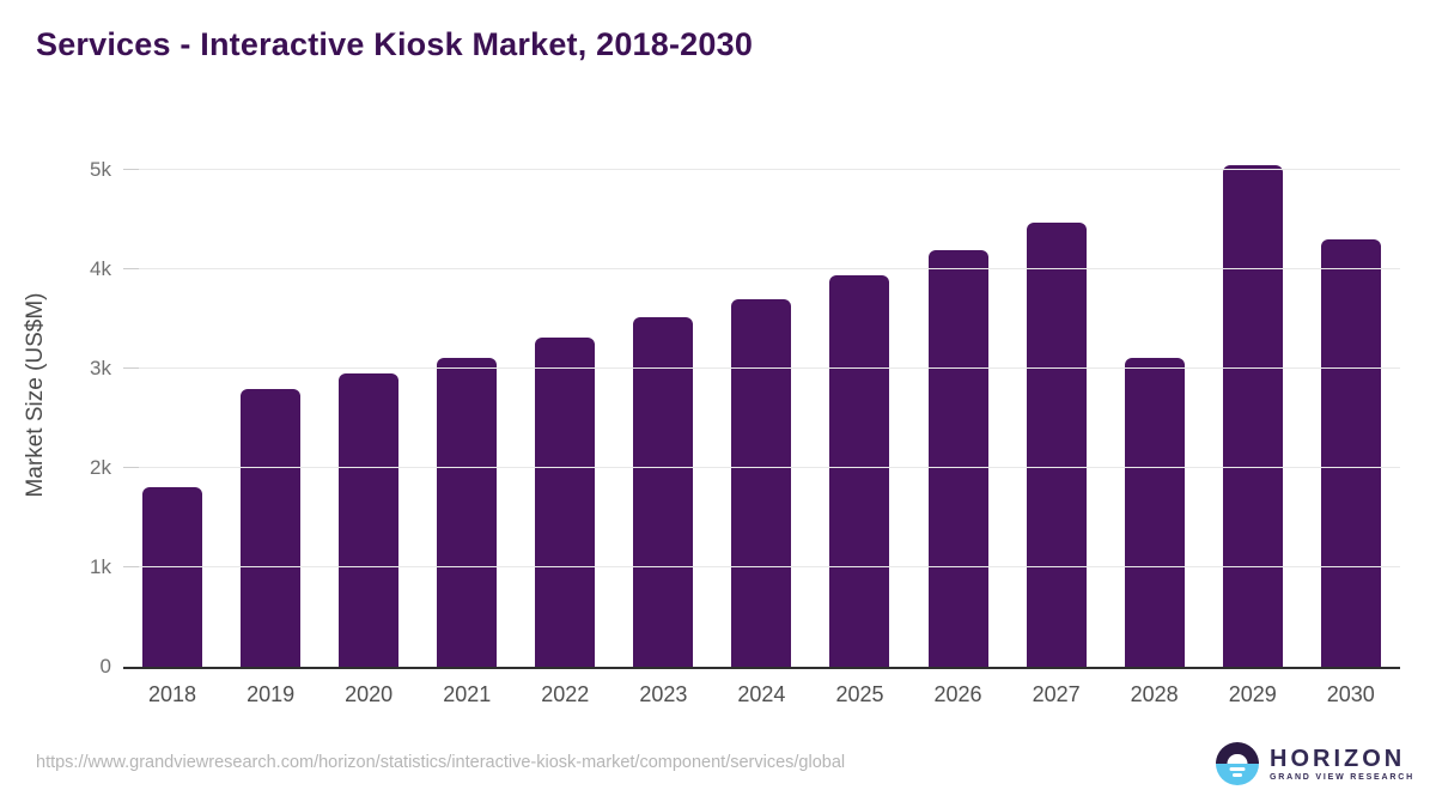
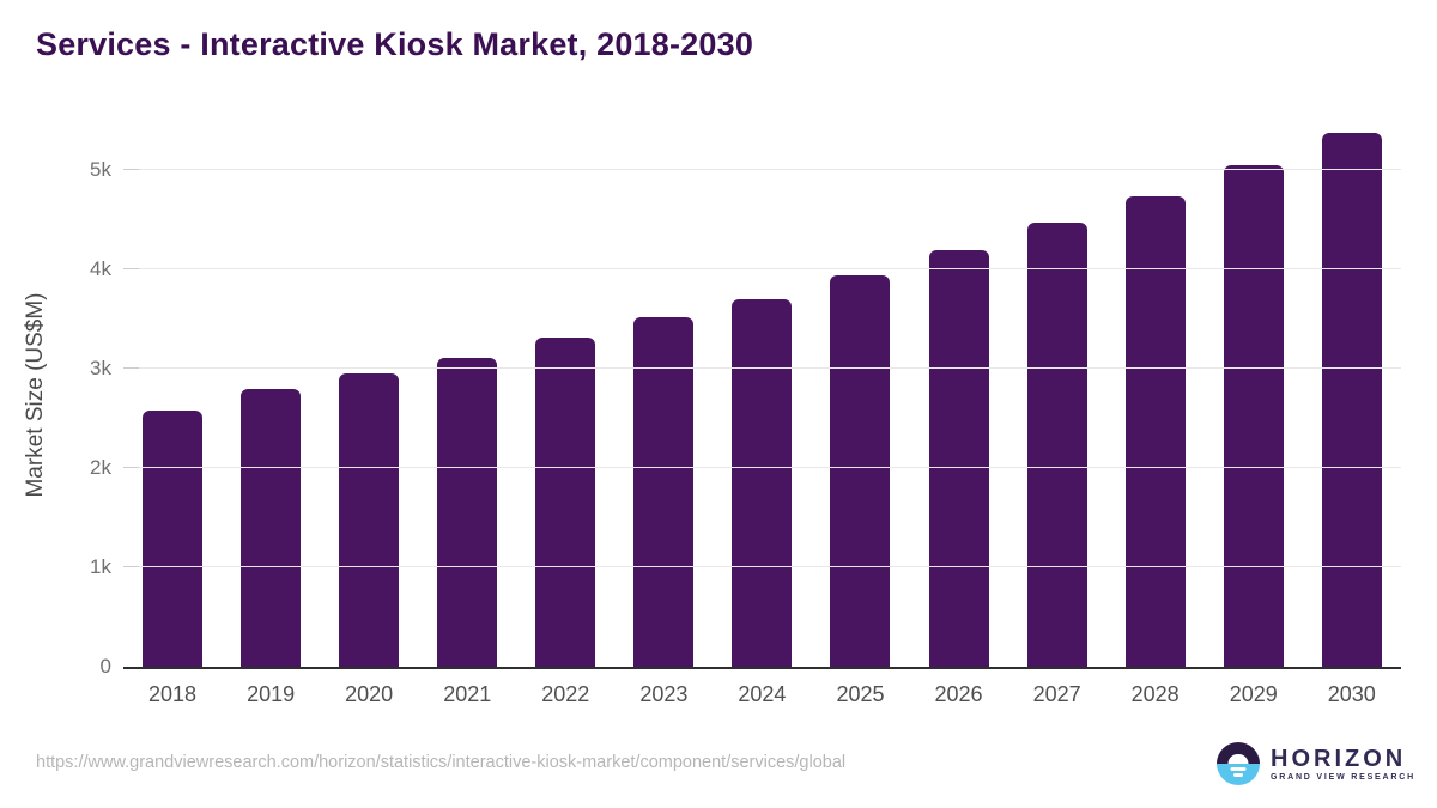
2018: 1.8k -> 2.6k
2028: 3.1k -> 4.7k
2030: 4.3k -> 5.4k
